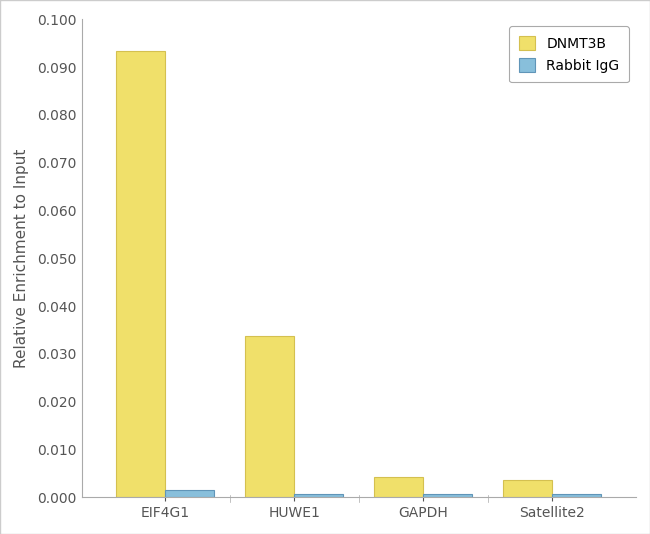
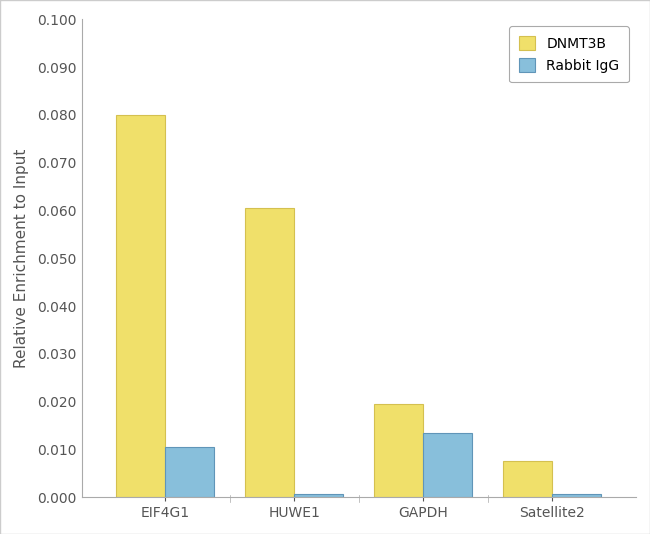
DNMT3B/EIF4G1: 0.0933 -> 0.0800
Rabbit IgG/EIF4G1: 0.0014 -> 0.0105
DNMT3B/HUWE1: 0.0338 -> 0.0605
DNMT3B/GAPDH: 0.0042 -> 0.0195
Rabbit IgG/GAPDH: 0.0006 -> 0.0135
DNMT3B/Satellite2: 0.0036 -> 0.0075
